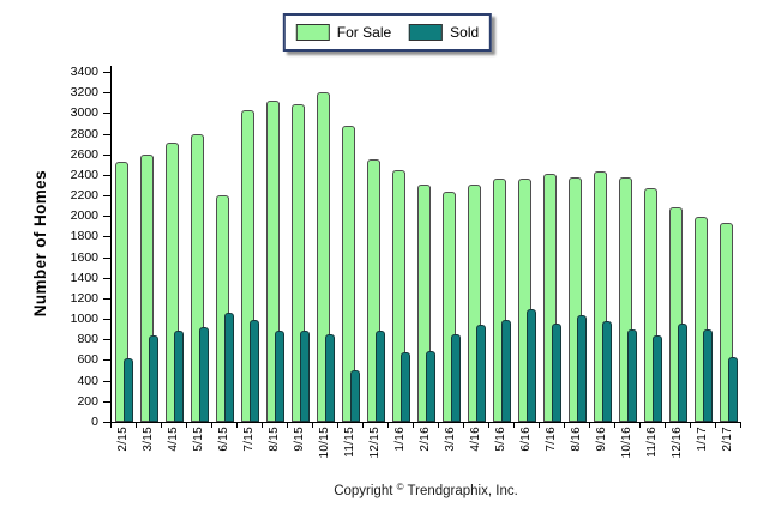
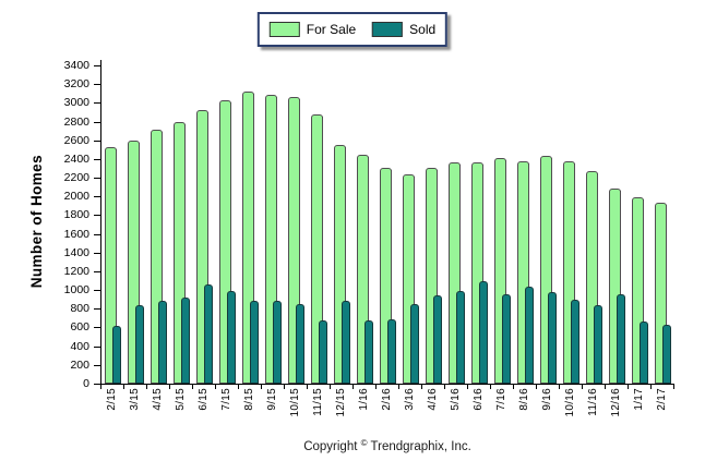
For Sale/6/15: 2200 -> 2900
For Sale/10/15: 3200 -> 3100
Sold/11/15: 500 -> 700
Sold/1/17: 900 -> 700
